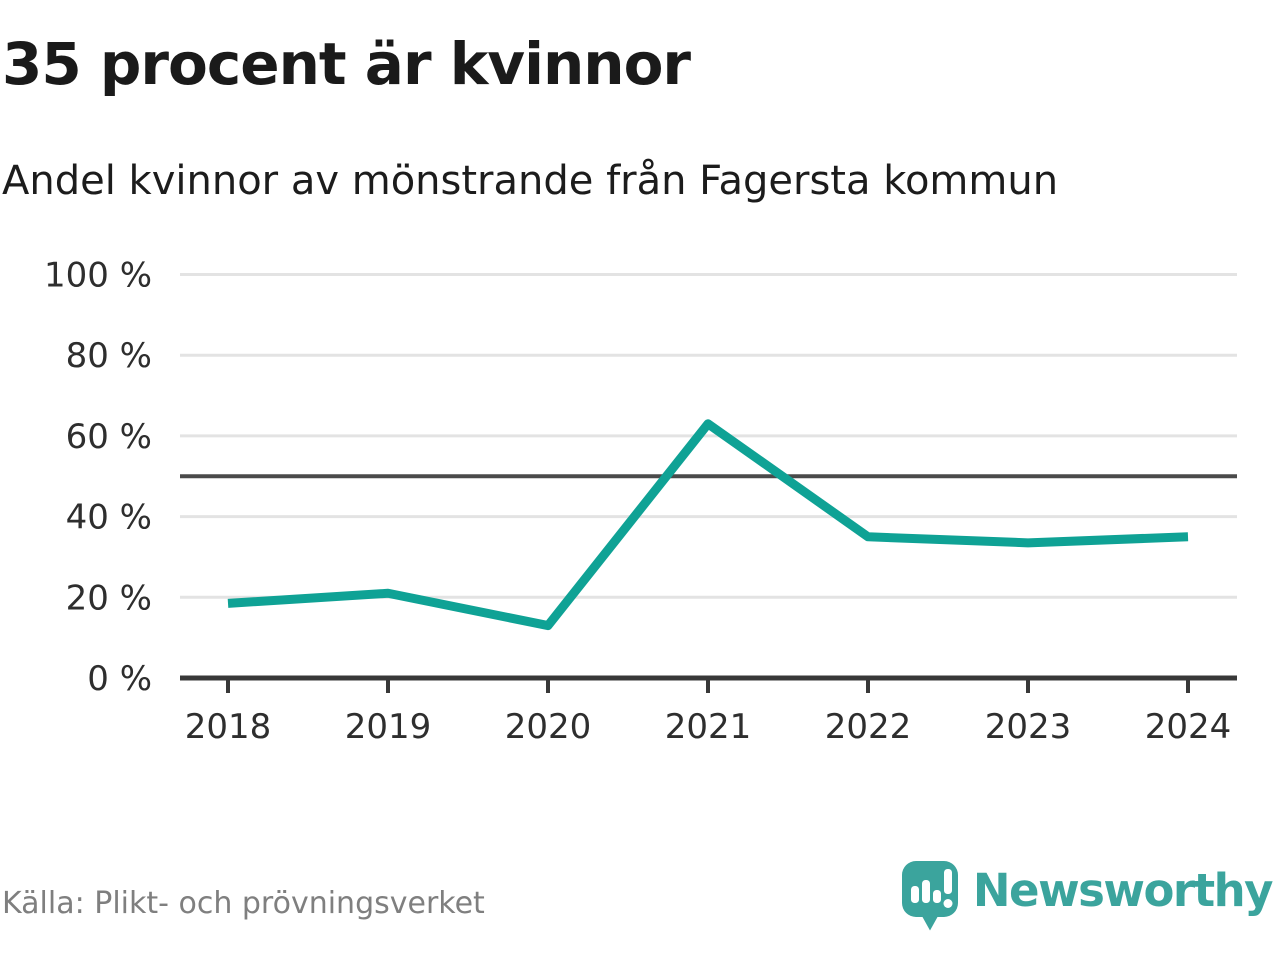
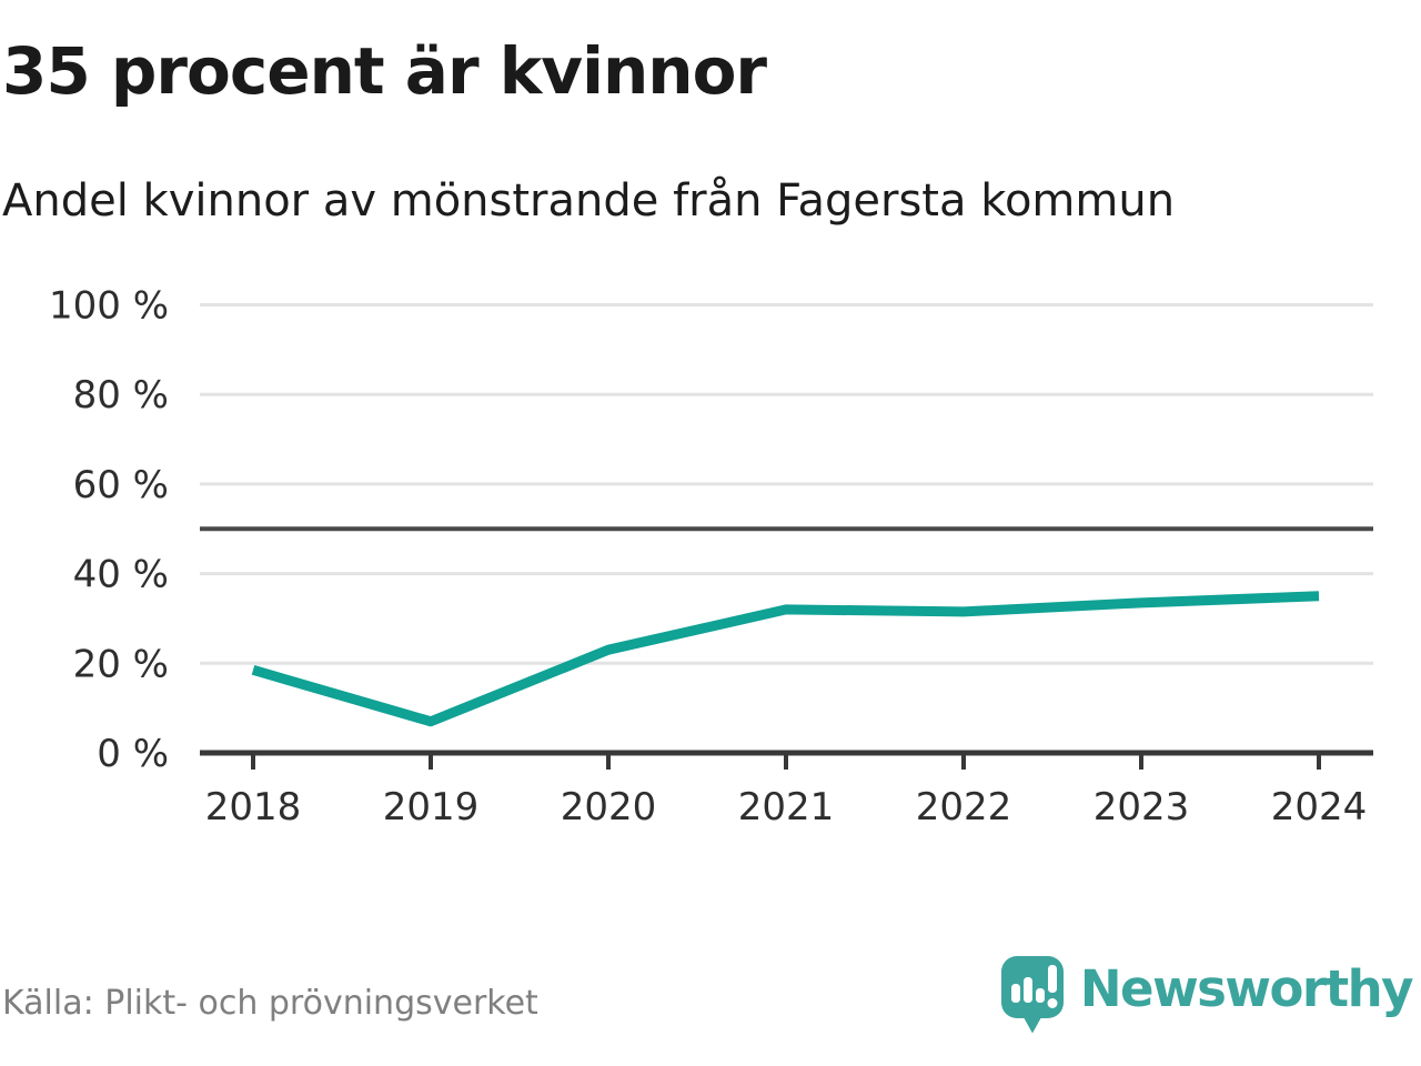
2019: 21% -> 7%
2020: 13% -> 23%
2021: 63% -> 32%
2022: 35% -> 32%
